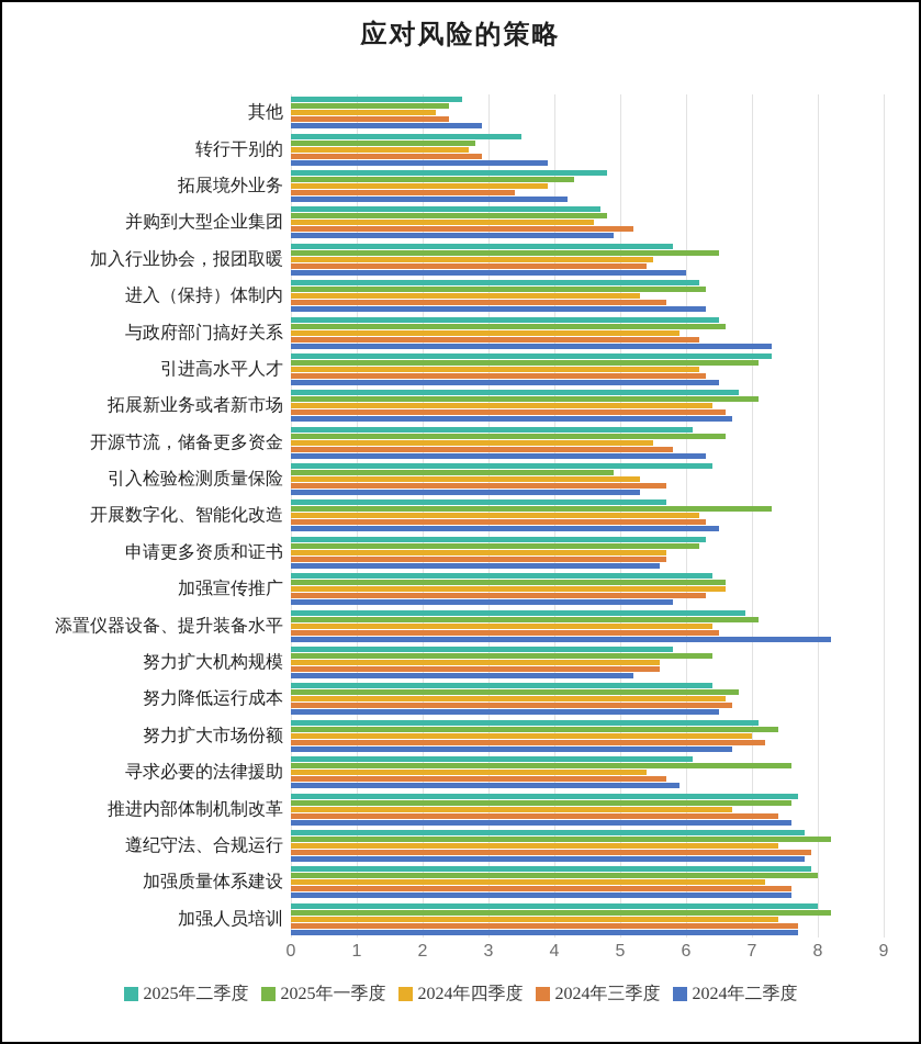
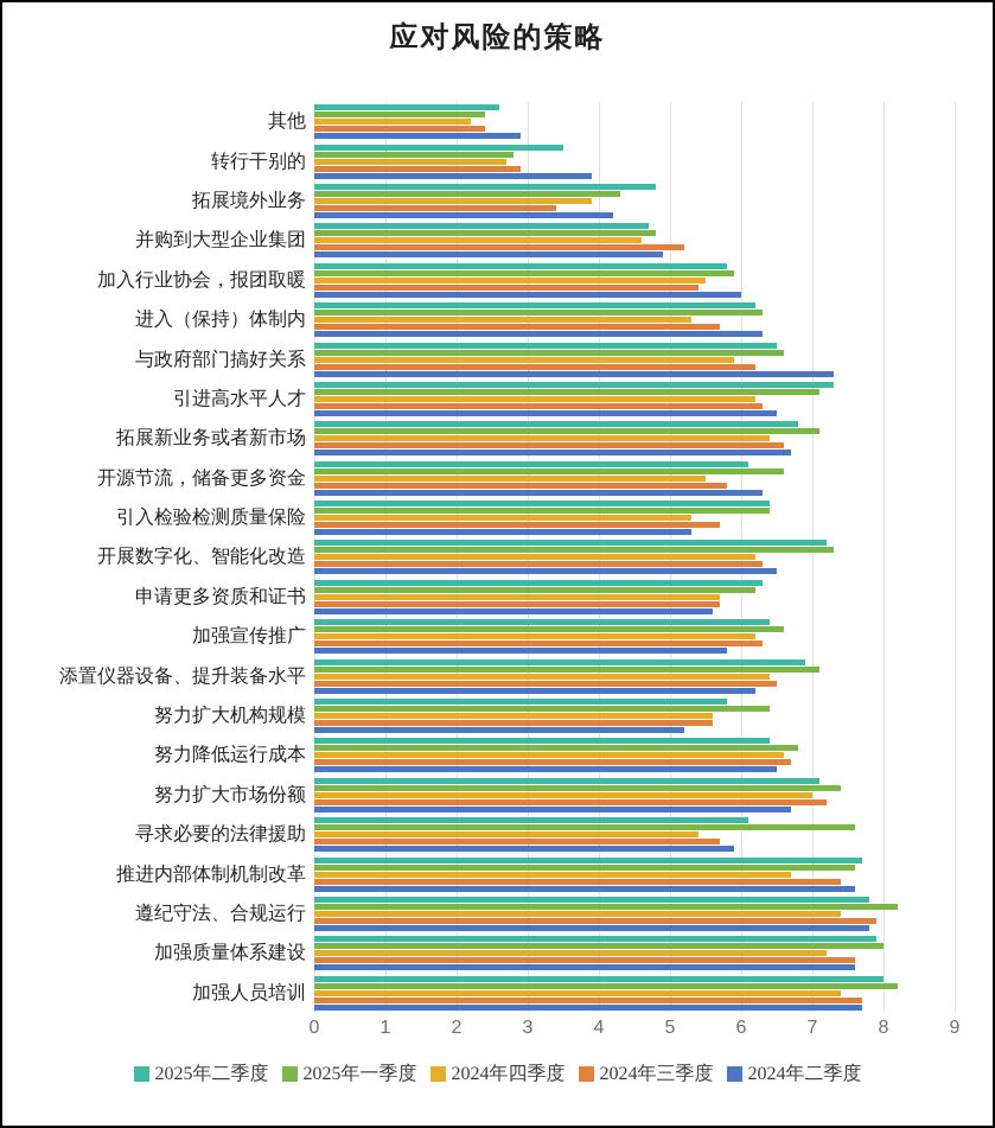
2025年一季度/加入行业协会，报团取暖: 6.5 -> 5.9
2025年一季度/引入检验检测质量保险: 4.9 -> 6.4
2025年二季度/开展数字化、智能化改造: 5.7 -> 7.2
2024年四季度/加强宣传推广: 6.6 -> 6.2
2024年二季度/添置仪器设备、提升装备水平: 8.2 -> 6.2
